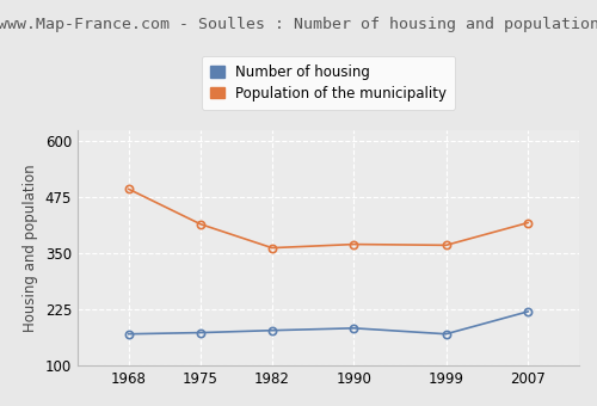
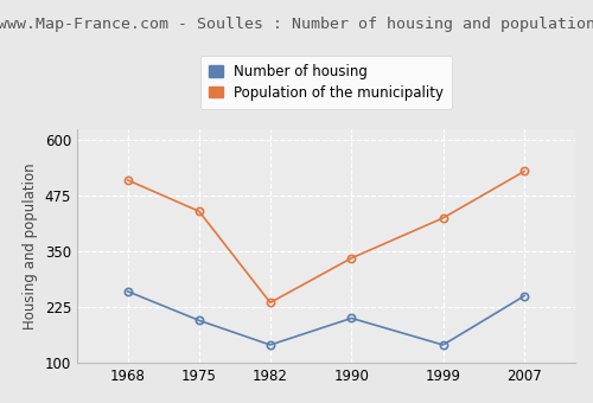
Number of housing/1968: 170 -> 260
Population of the municipality/1968: 493 -> 510
Number of housing/1975: 173 -> 195
Population of the municipality/1975: 415 -> 440
Number of housing/1982: 178 -> 140
Population of the municipality/1982: 362 -> 235
Number of housing/1990: 183 -> 200
Population of the municipality/1990: 370 -> 335
Number of housing/1999: 170 -> 140
Population of the municipality/1999: 368 -> 425
Number of housing/2007: 220 -> 250
Population of the municipality/2007: 418 -> 530
